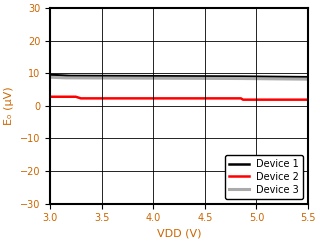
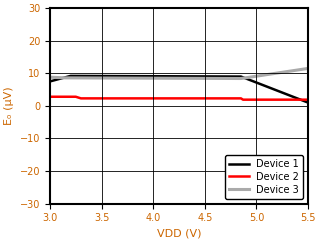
Device 1/3.0: 9.5 -> 7.5
Device 1/5.5: 8.8 -> 1.0
Device 3/5.5: 8.2 -> 11.5
